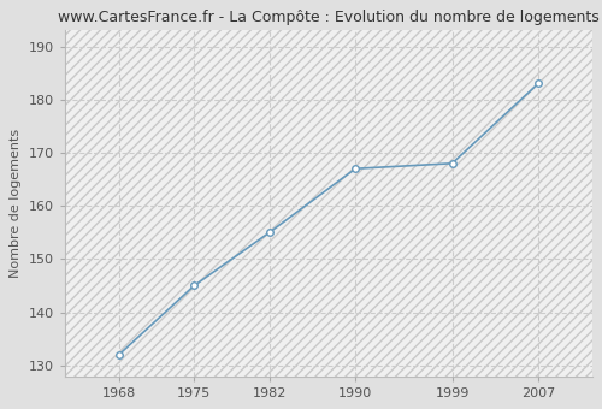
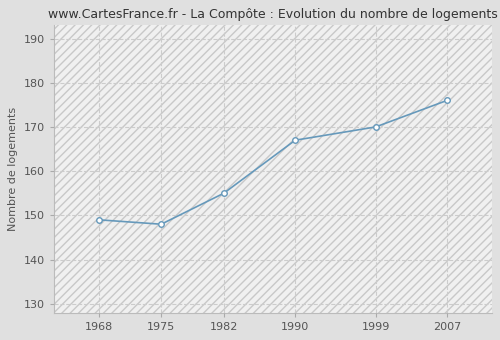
1968: 132 -> 149
1975: 145 -> 148
1999: 168 -> 170
2007: 183 -> 176
